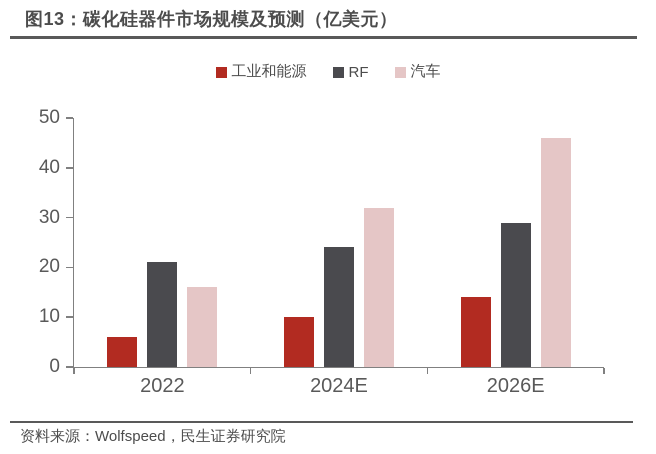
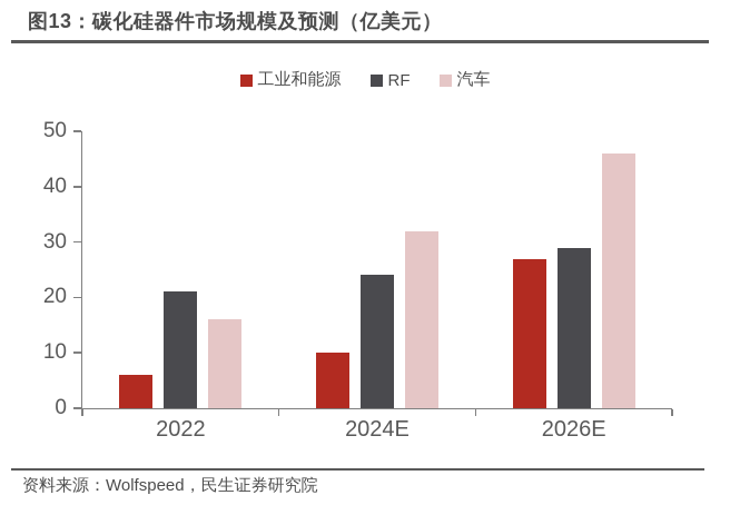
工业和能源/2026E: 14 -> 27
